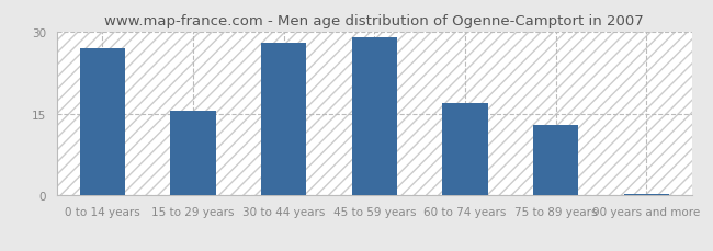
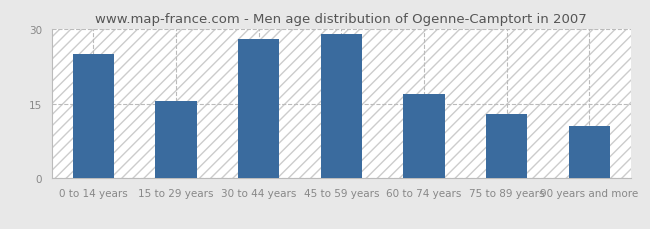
0 to 14 years: 27.0 -> 25.0
90 years and more: 0.3 -> 10.5
